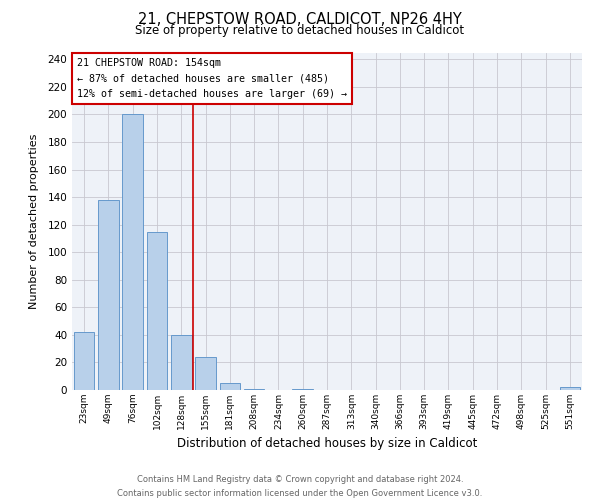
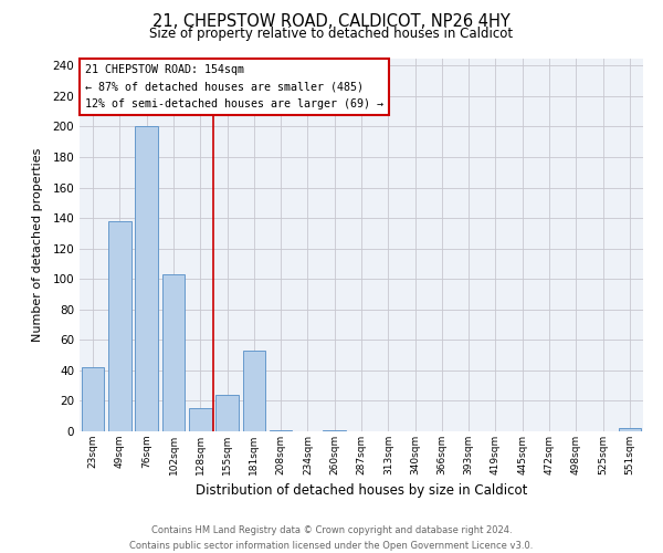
102sqm: 115 -> 103
128sqm: 40 -> 15
181sqm: 5 -> 53
